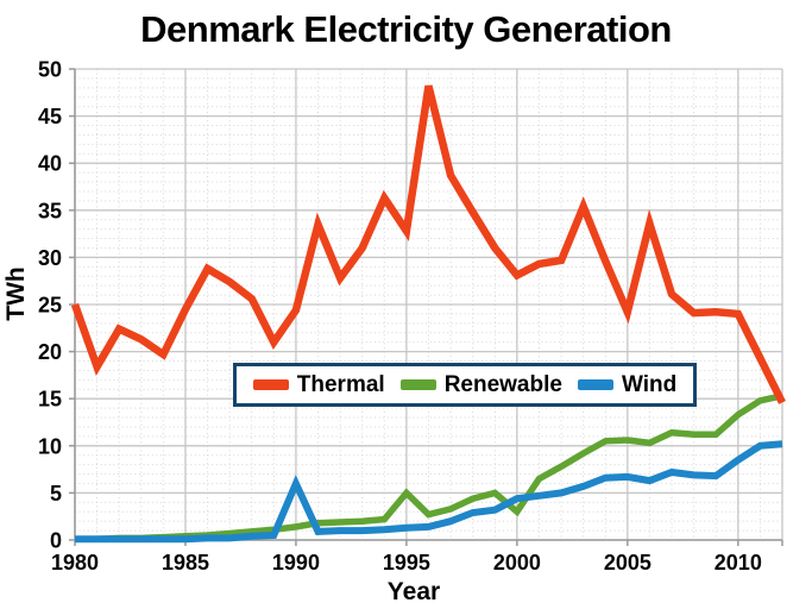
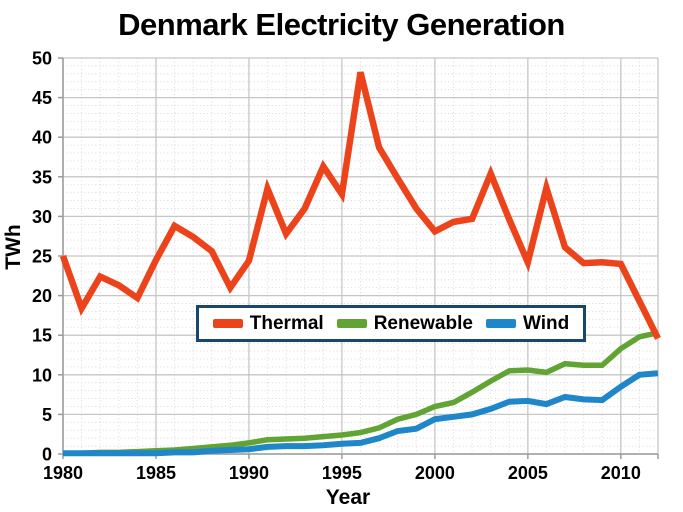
Wind/1990: 6 -> 1
Renewable/1995: 5 -> 2
Renewable/2000: 3 -> 6
